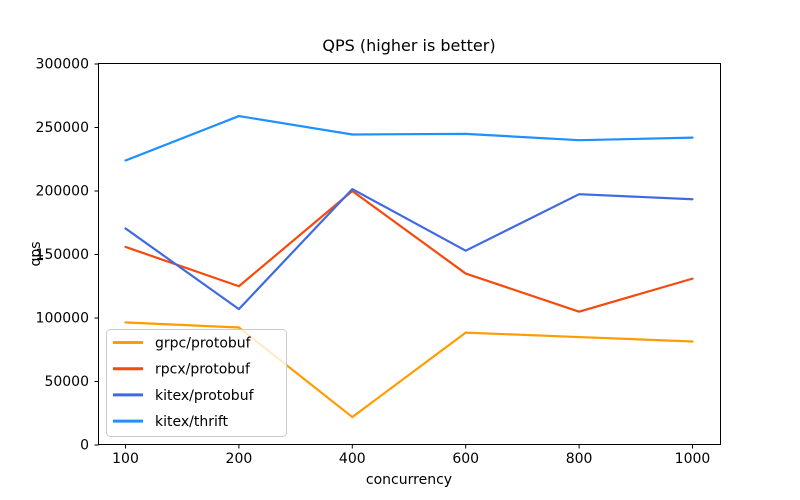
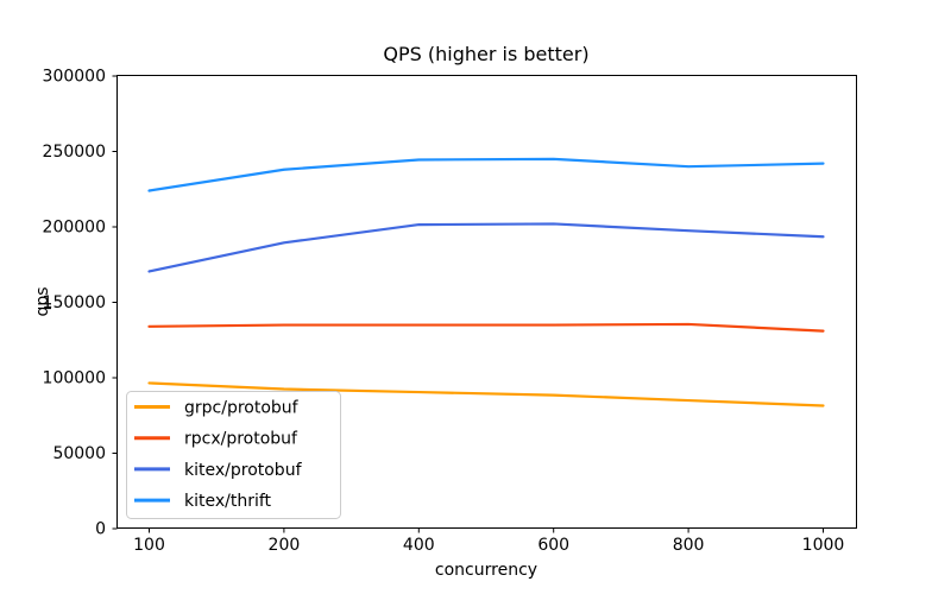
rpcx/protobuf/100: 156000 -> 134000
rpcx/protobuf/200: 125000 -> 135000
kitex/protobuf/200: 107000 -> 190000
kitex/thrift/200: 259000 -> 238000
grpc/protobuf/400: 22000 -> 90000
rpcx/protobuf/400: 200000 -> 135000
kitex/protobuf/600: 153000 -> 202000
rpcx/protobuf/800: 105000 -> 136000
